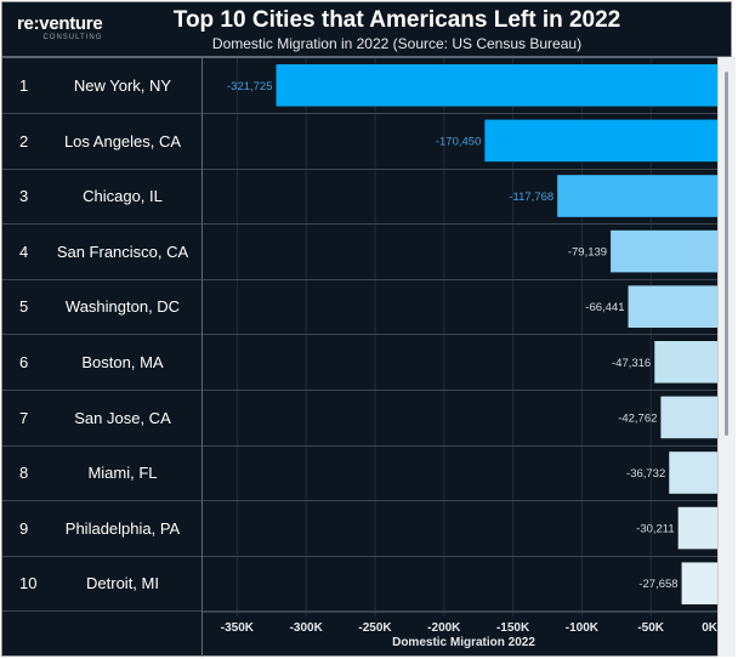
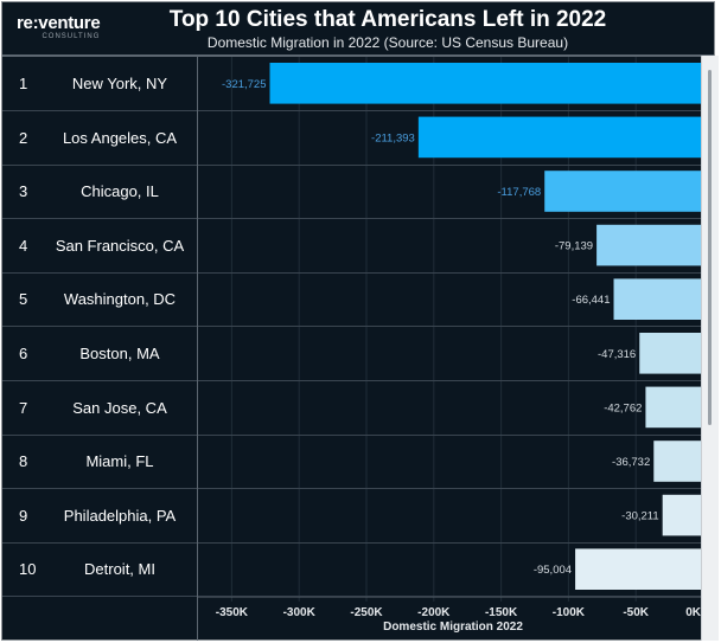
Los Angeles, CA: -170,450 -> -211,393
Detroit, MI: -27,658 -> -95,004
